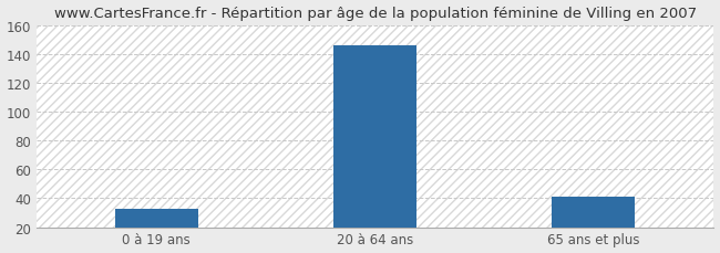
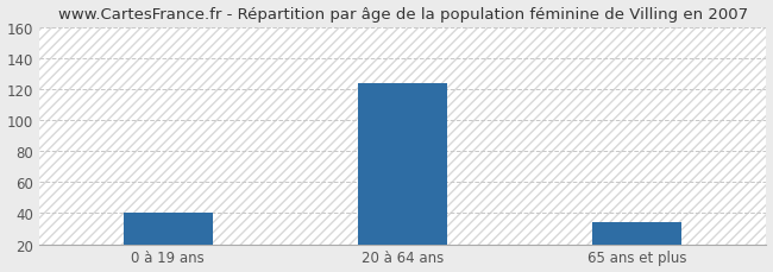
0 à 19 ans: 33 -> 40
20 à 64 ans: 146 -> 124
65 ans et plus: 41 -> 34
